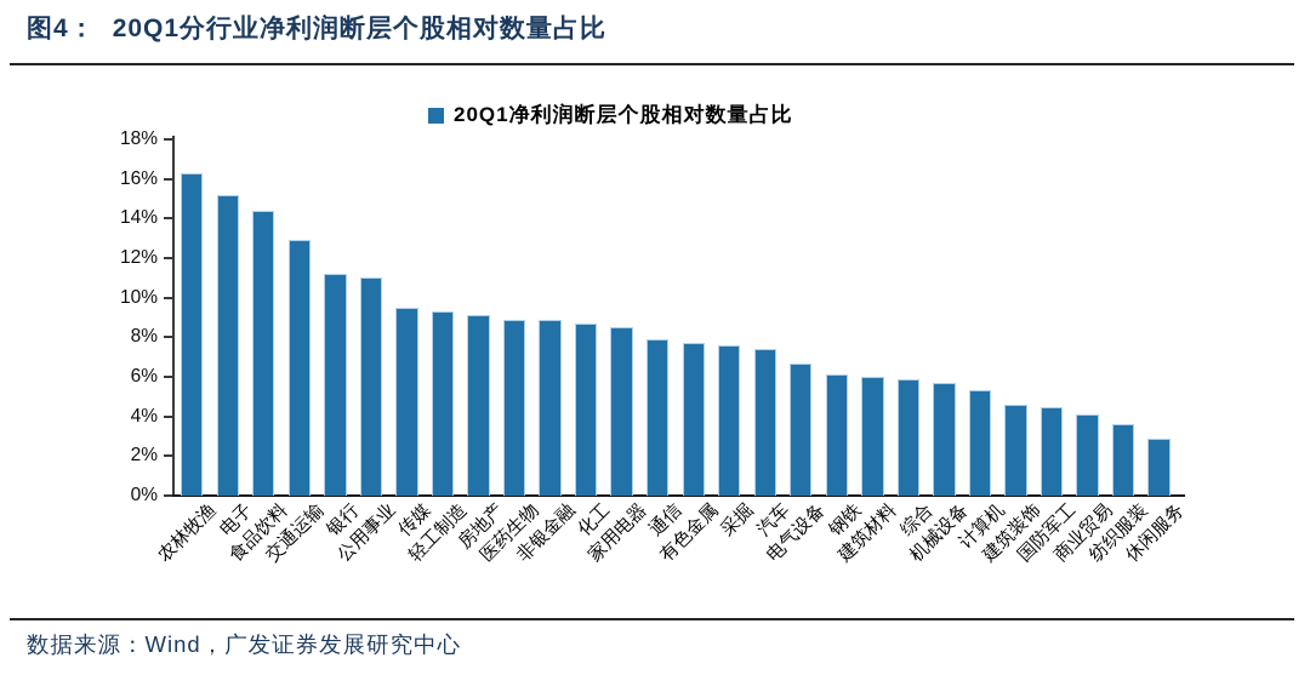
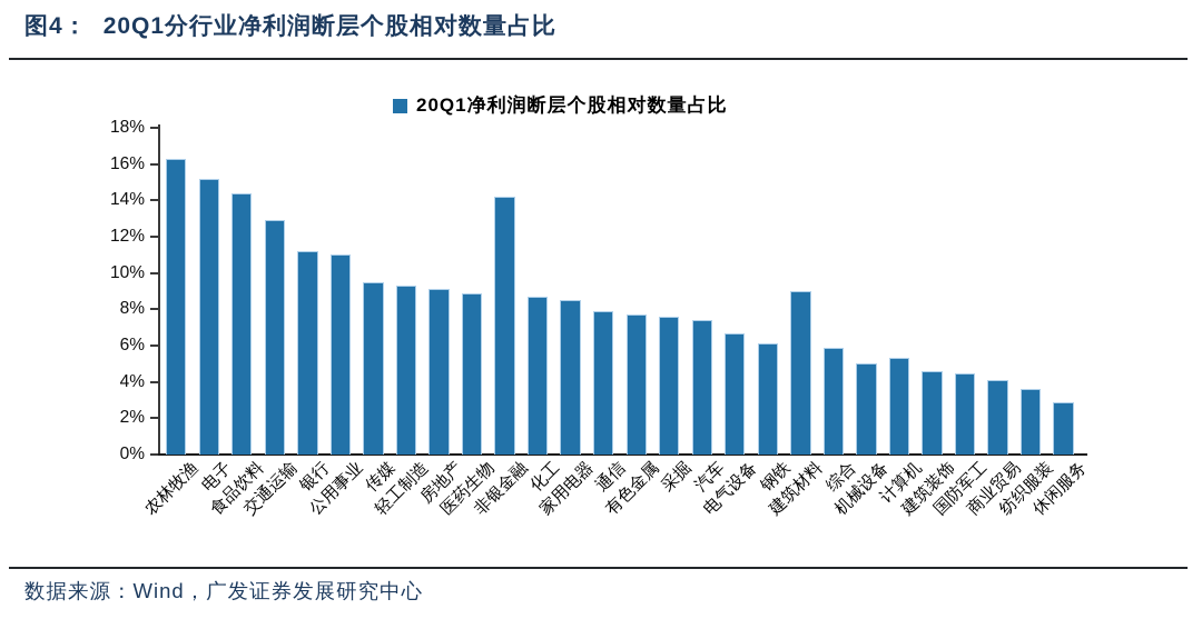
非银金融: 8.9% -> 14.2%
建筑材料: 6.0% -> 9.0%
机械设备: 5.7% -> 5.0%
